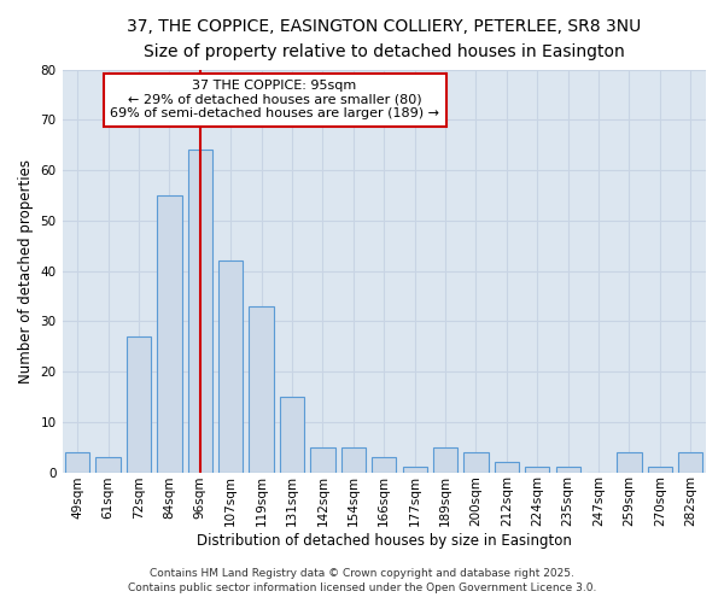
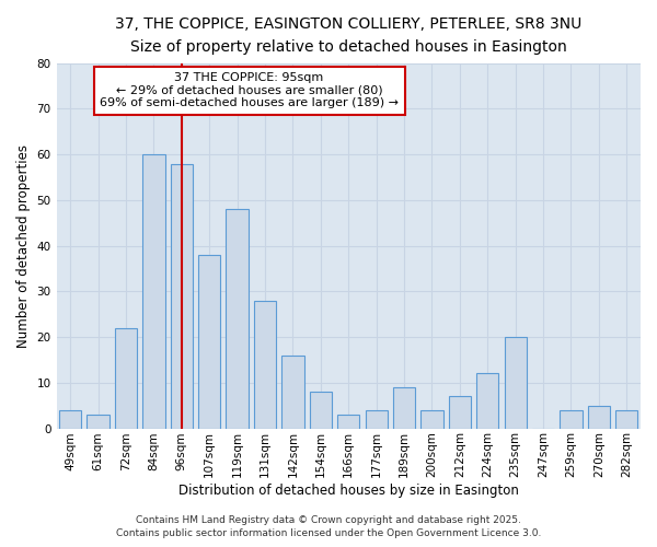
72sqm: 27 -> 22
84sqm: 55 -> 60
96sqm: 64 -> 58
107sqm: 42 -> 38
119sqm: 33 -> 48
131sqm: 15 -> 28
142sqm: 5 -> 16
154sqm: 5 -> 8
177sqm: 1 -> 4
189sqm: 5 -> 9
212sqm: 2 -> 7
224sqm: 1 -> 12
235sqm: 1 -> 20
270sqm: 1 -> 5
